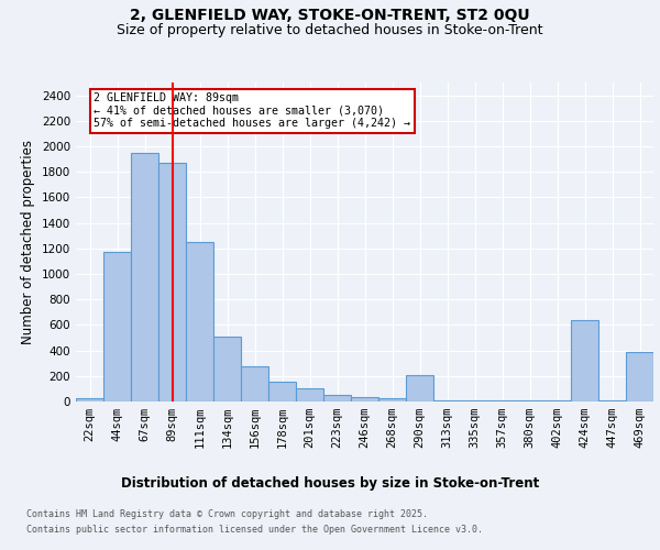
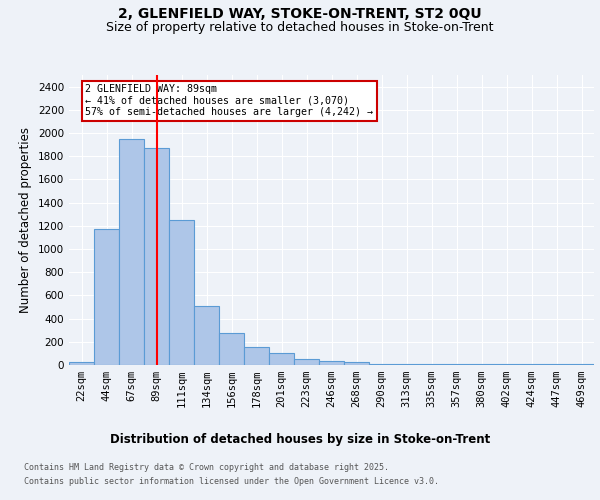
290sqm: 210 -> 10
424sqm: 640 -> 0
469sqm: 390 -> 0
